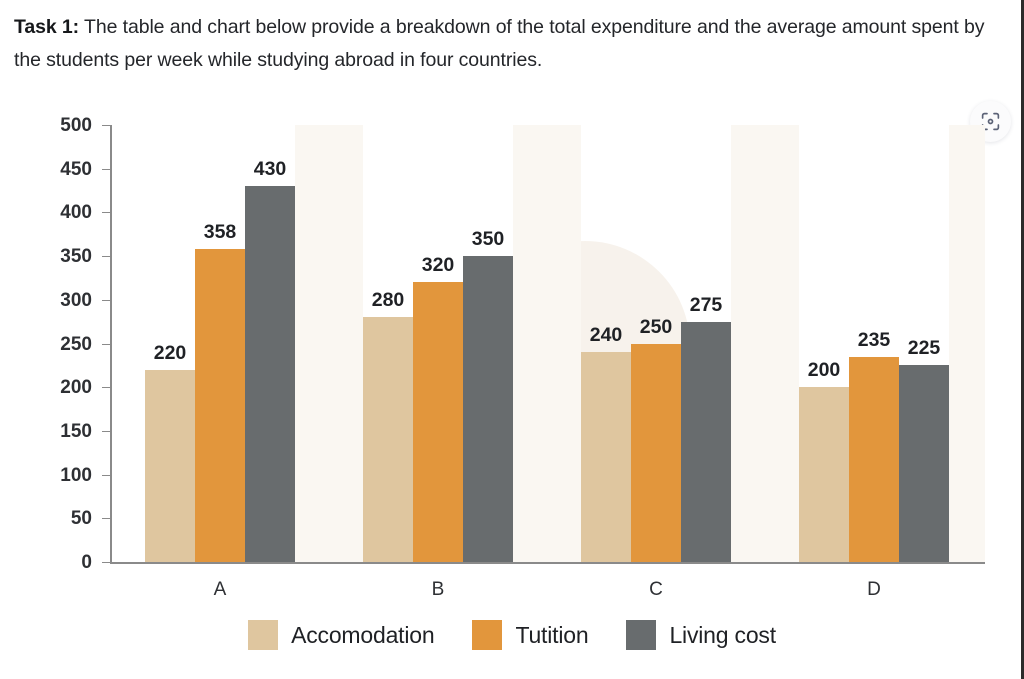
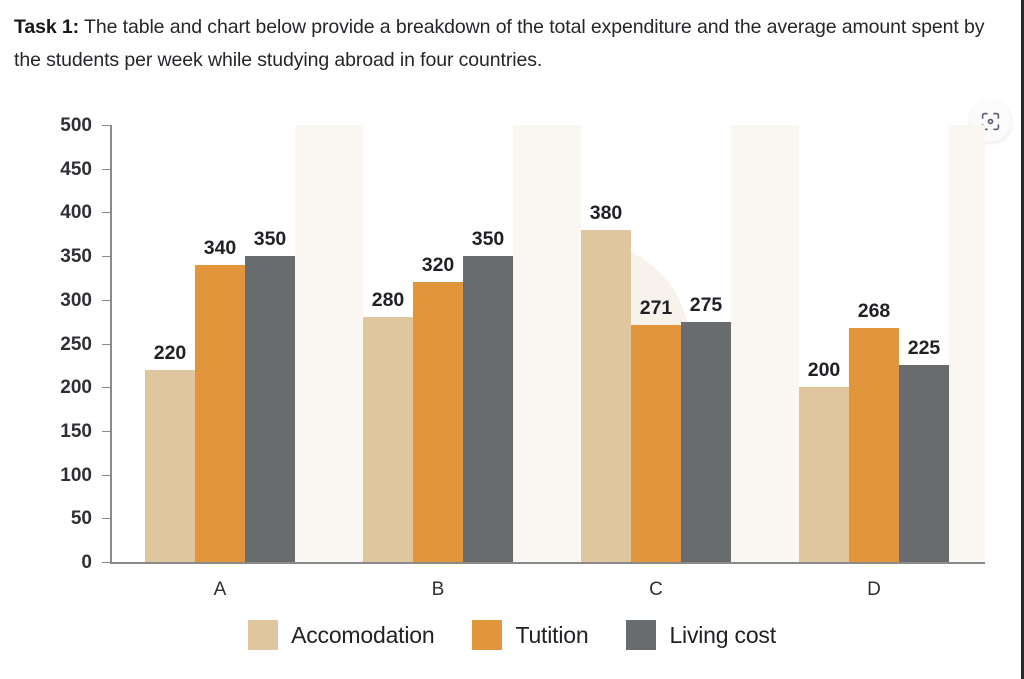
Tutition/A: 358 -> 340
Living cost/A: 430 -> 350
Accomodation/C: 240 -> 380
Tutition/C: 250 -> 271
Tutition/D: 235 -> 268
